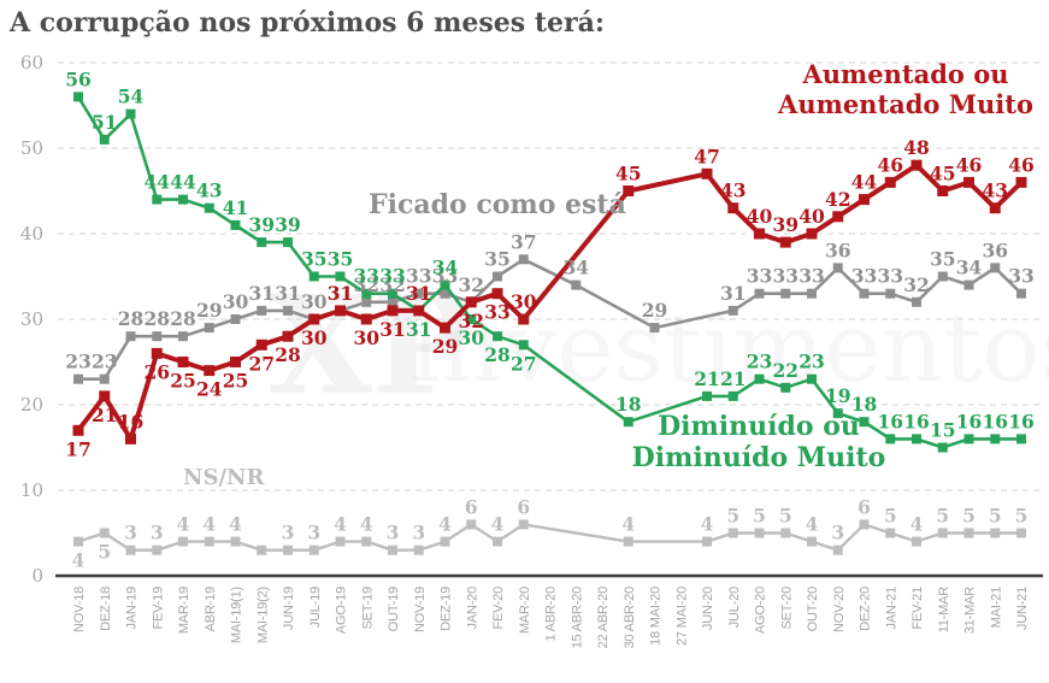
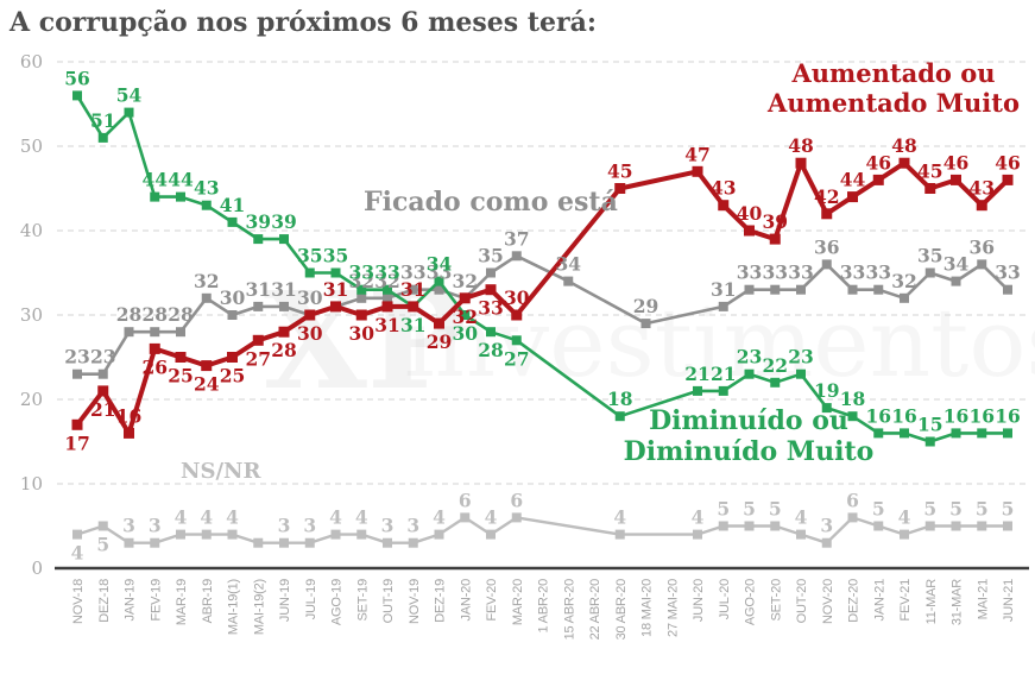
Ficado como está/ABR-19: 29 -> 32
Aumentado ou Aumentado Muito/OUT-20: 40 -> 48
